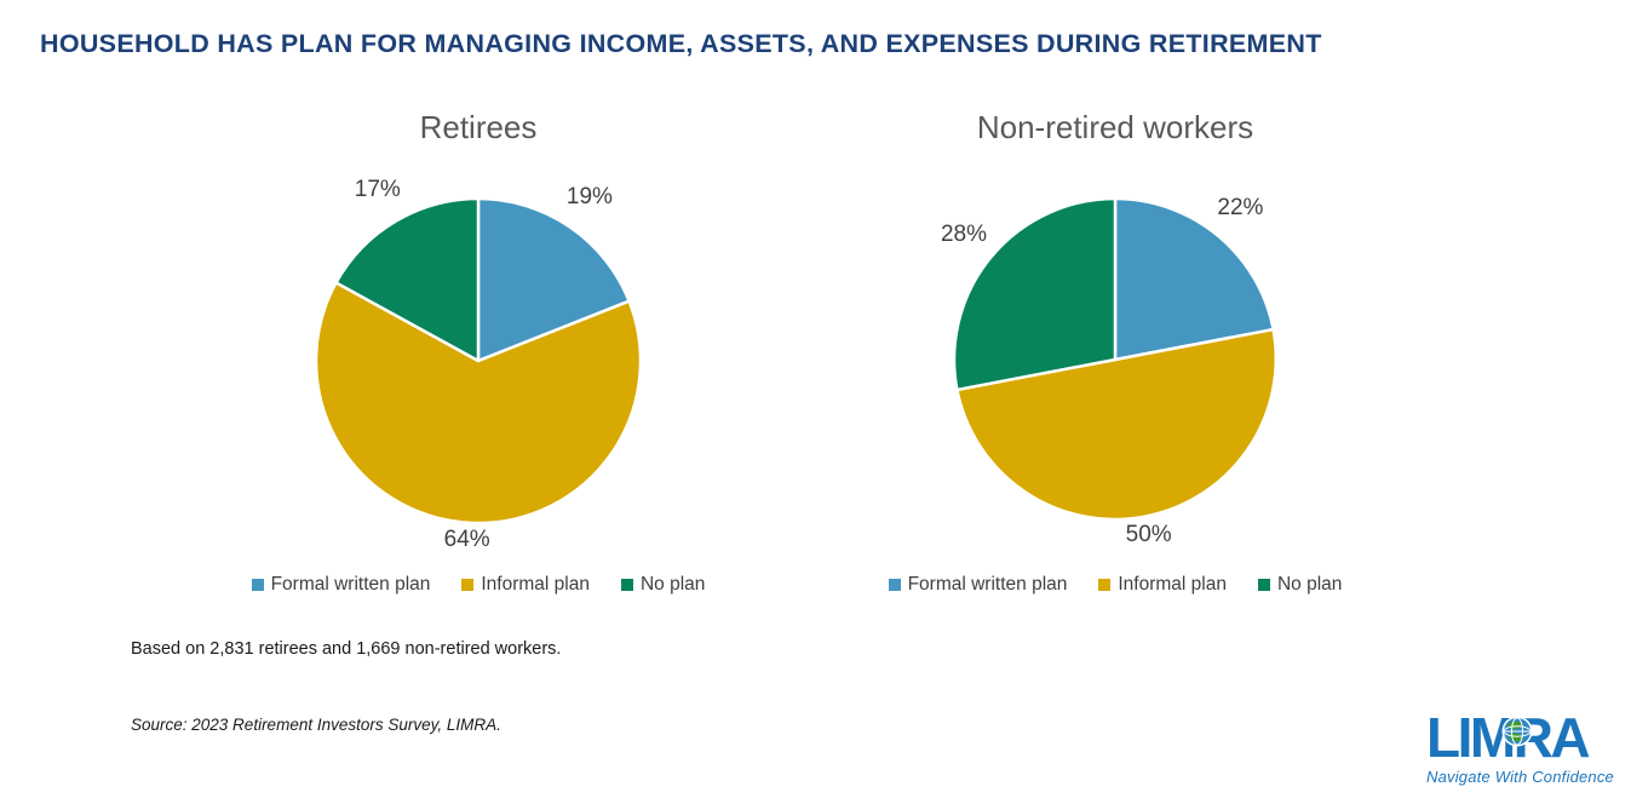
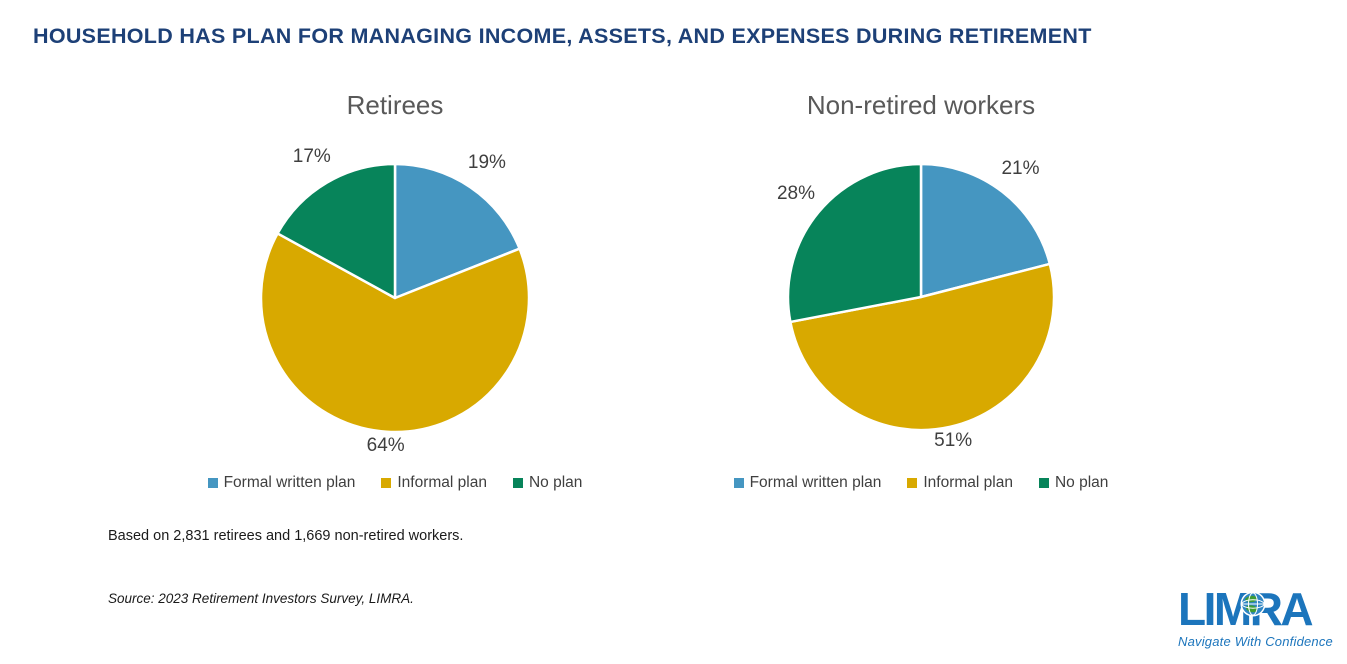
Non-retired workers/Formal written plan: 22% -> 21%
Non-retired workers/Informal plan: 50% -> 51%
